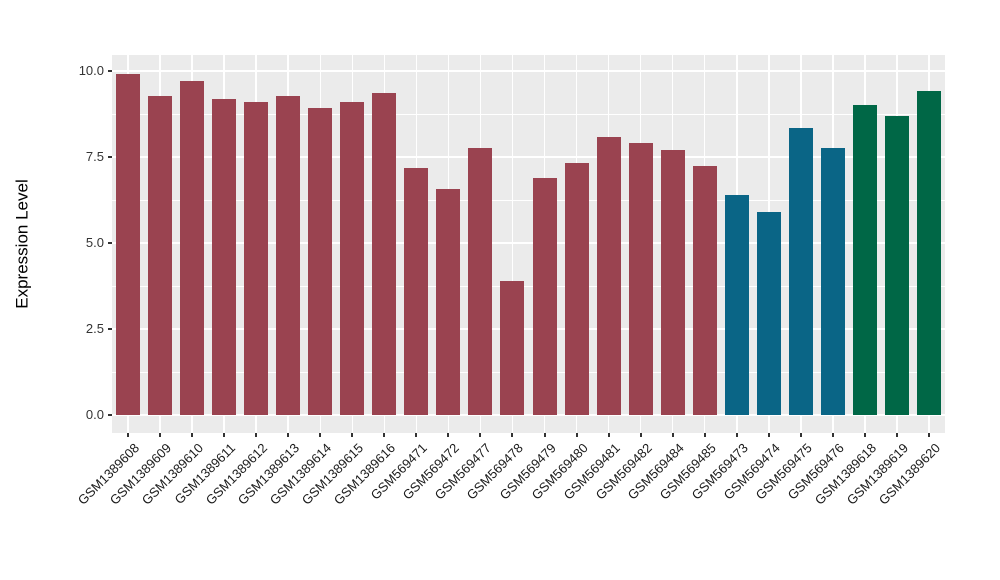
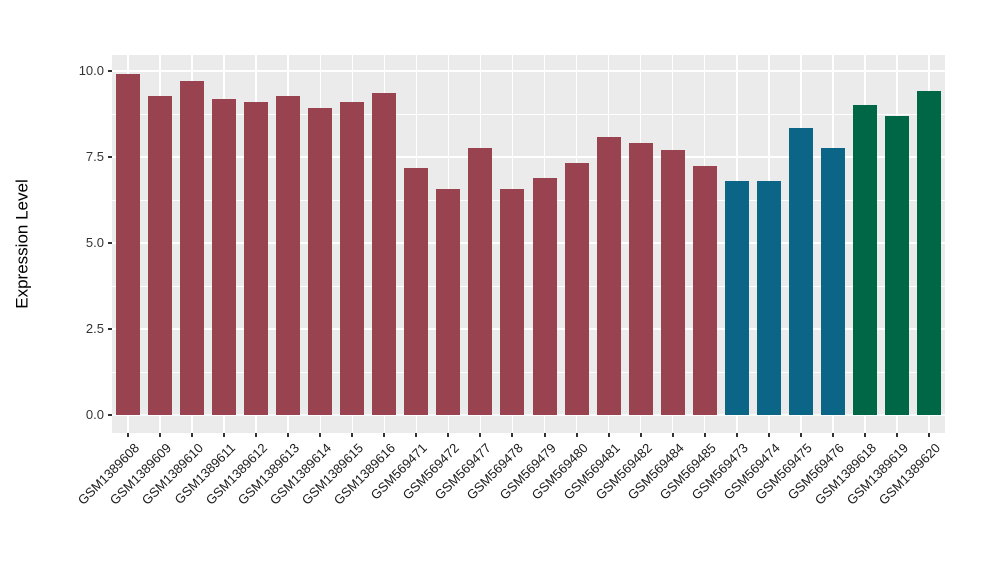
GSM569478: 3.9 -> 6.6
GSM569473: 6.4 -> 6.8
GSM569474: 5.9 -> 6.8
